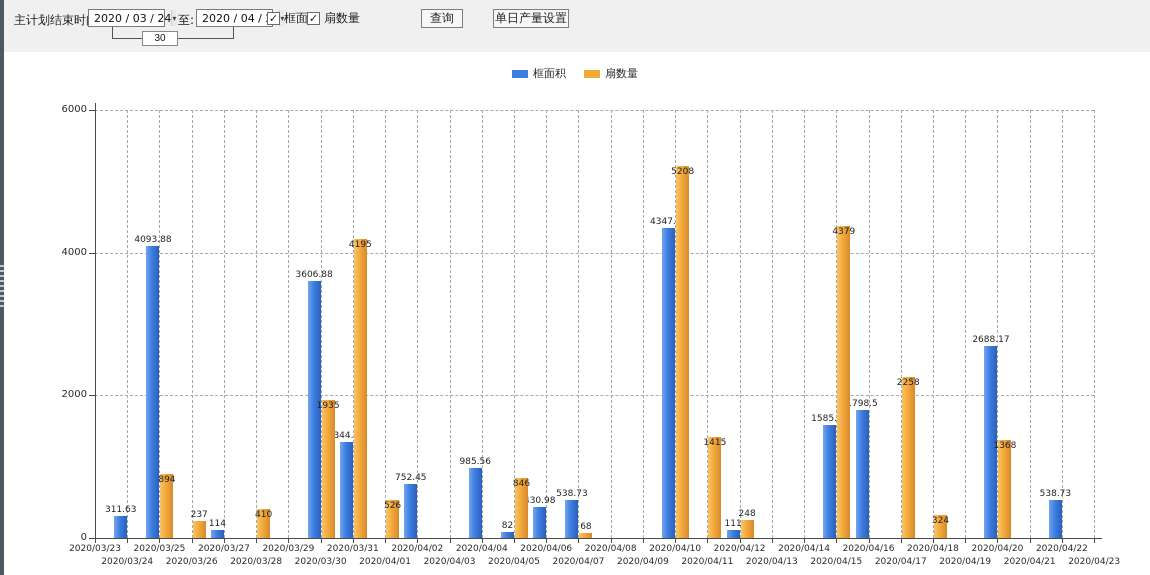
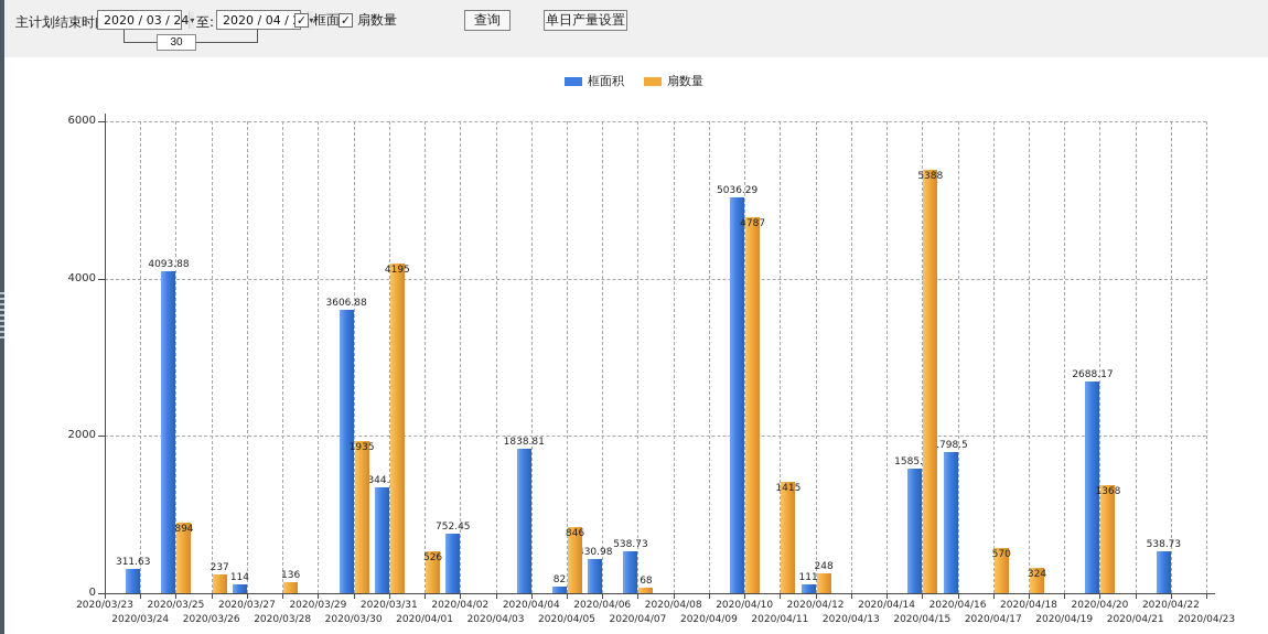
扇数量/2020/03/28: 410 -> 136
框面积/2020/04/04: 985.56 -> 1838.81
框面积/2020/04/10: 4347.54 -> 5036.29
扇数量/2020/04/10: 5208 -> 4787
扇数量/2020/04/15: 4379 -> 5388
扇数量/2020/04/17: 2258 -> 570
